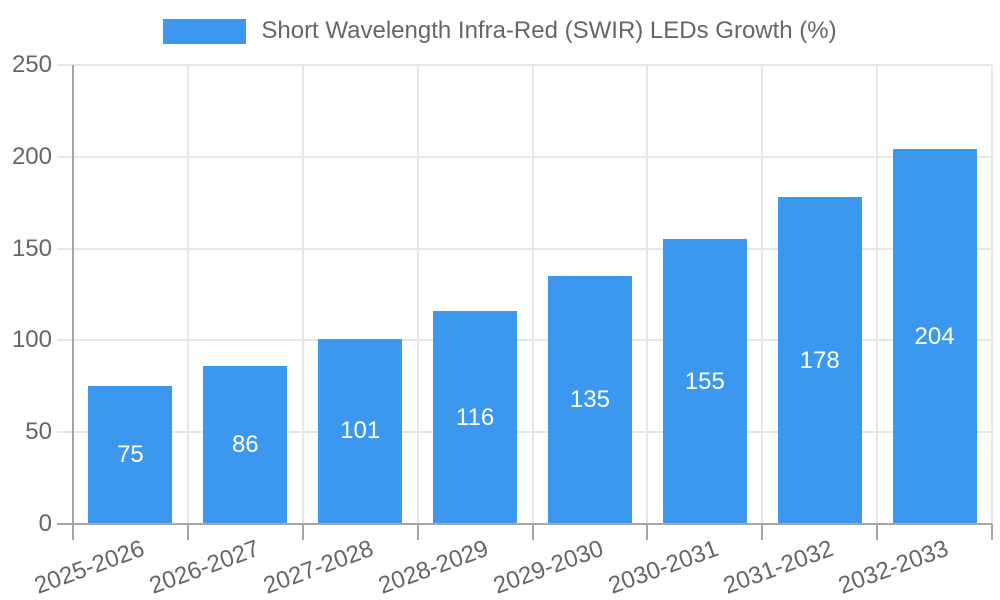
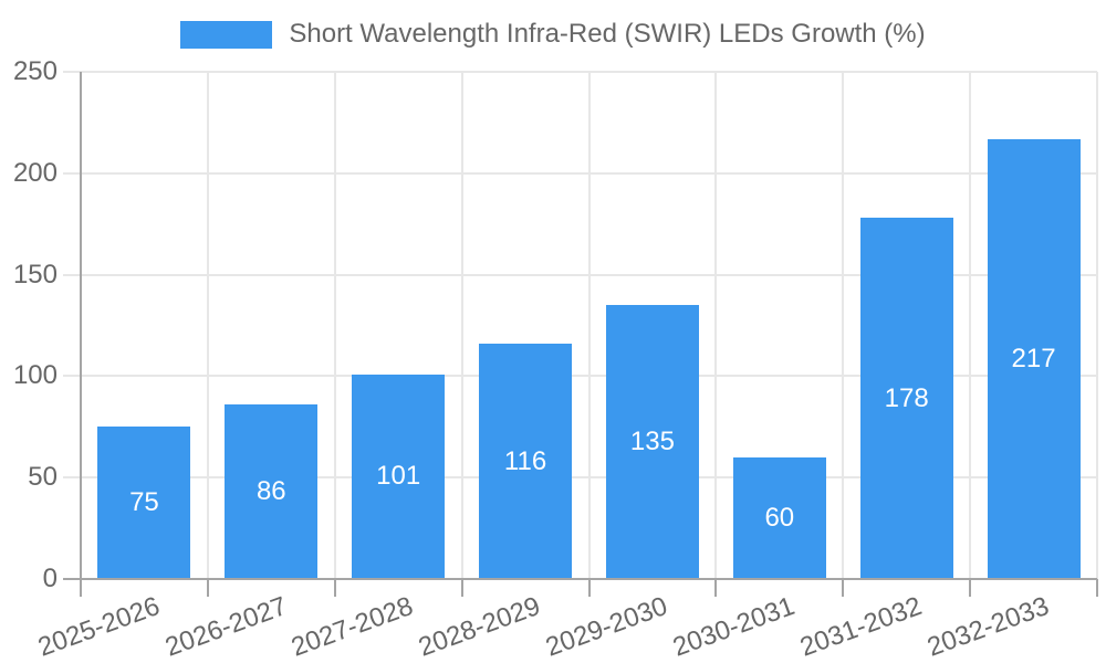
2030-2031: 155 -> 60
2032-2033: 204 -> 217
